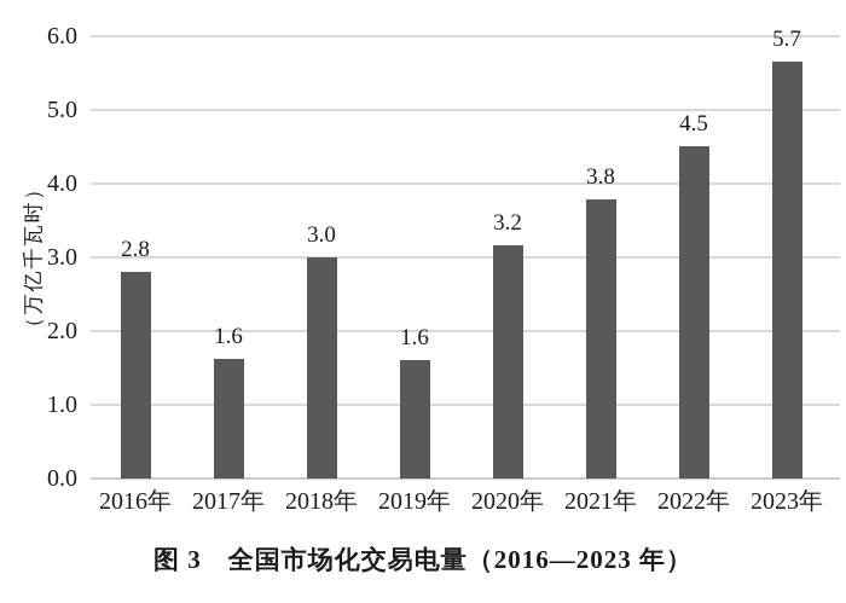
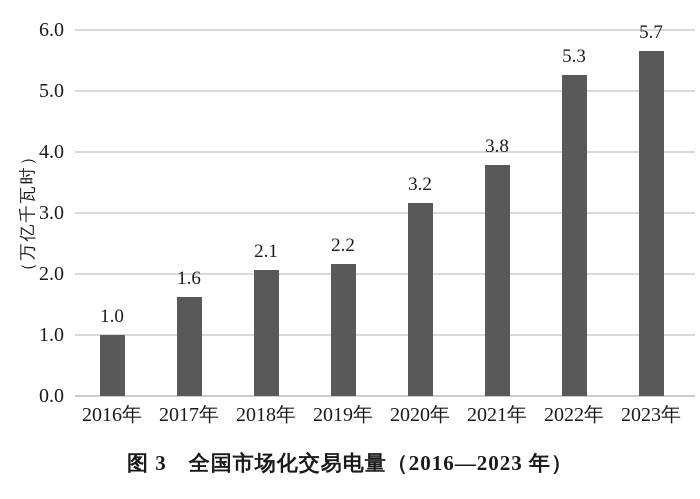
2016年: 2.8 -> 1.0
2018年: 3.0 -> 2.1
2019年: 1.6 -> 2.2
2022年: 4.5 -> 5.3
